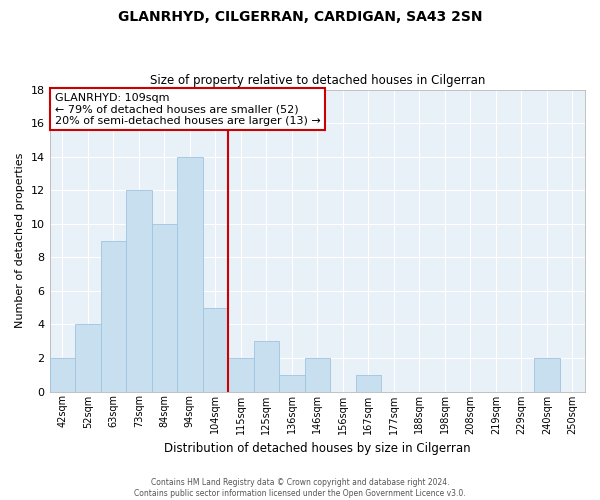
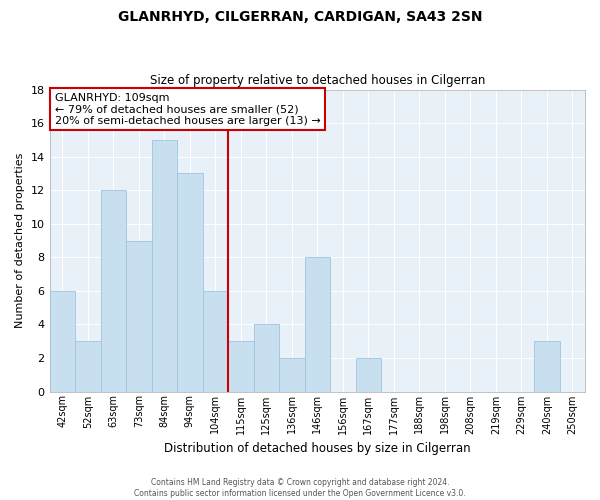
42sqm: 2 -> 6
52sqm: 4 -> 3
63sqm: 9 -> 12
73sqm: 12 -> 9
84sqm: 10 -> 15
94sqm: 14 -> 13
104sqm: 5 -> 6
115sqm: 2 -> 3
125sqm: 3 -> 4
136sqm: 1 -> 2
146sqm: 2 -> 8
167sqm: 1 -> 2
240sqm: 2 -> 3
